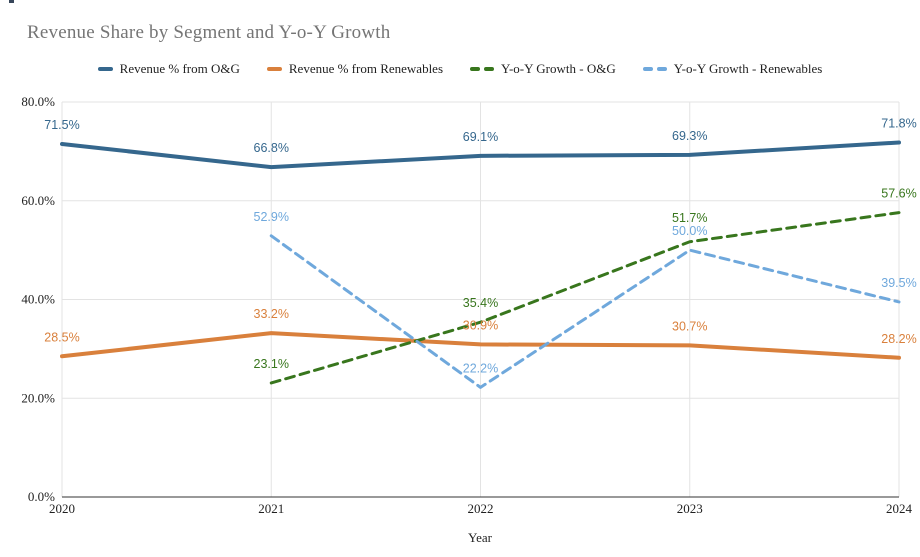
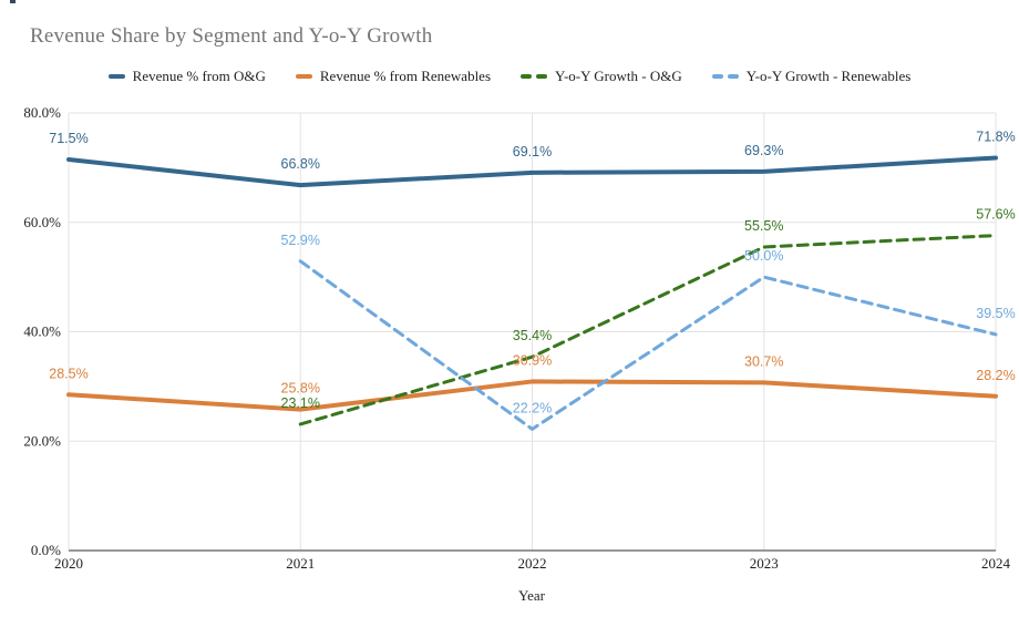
Revenue % from Renewables/2021: 33.2% -> 25.8%
Y-o-Y Growth - O&G/2023: 51.7% -> 55.5%
